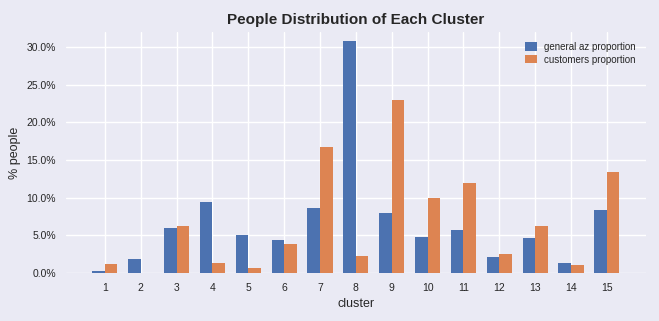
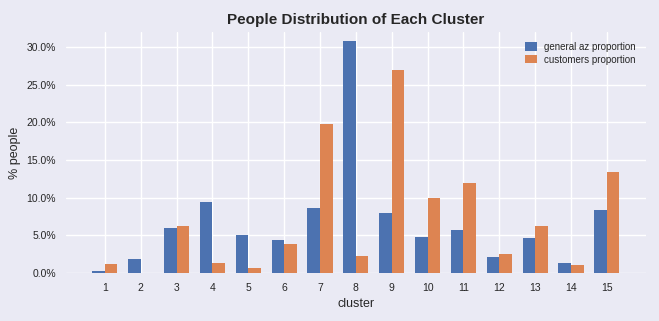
customers proportion/7: 16.7% -> 19.8%
customers proportion/9: 23.0% -> 27.0%
